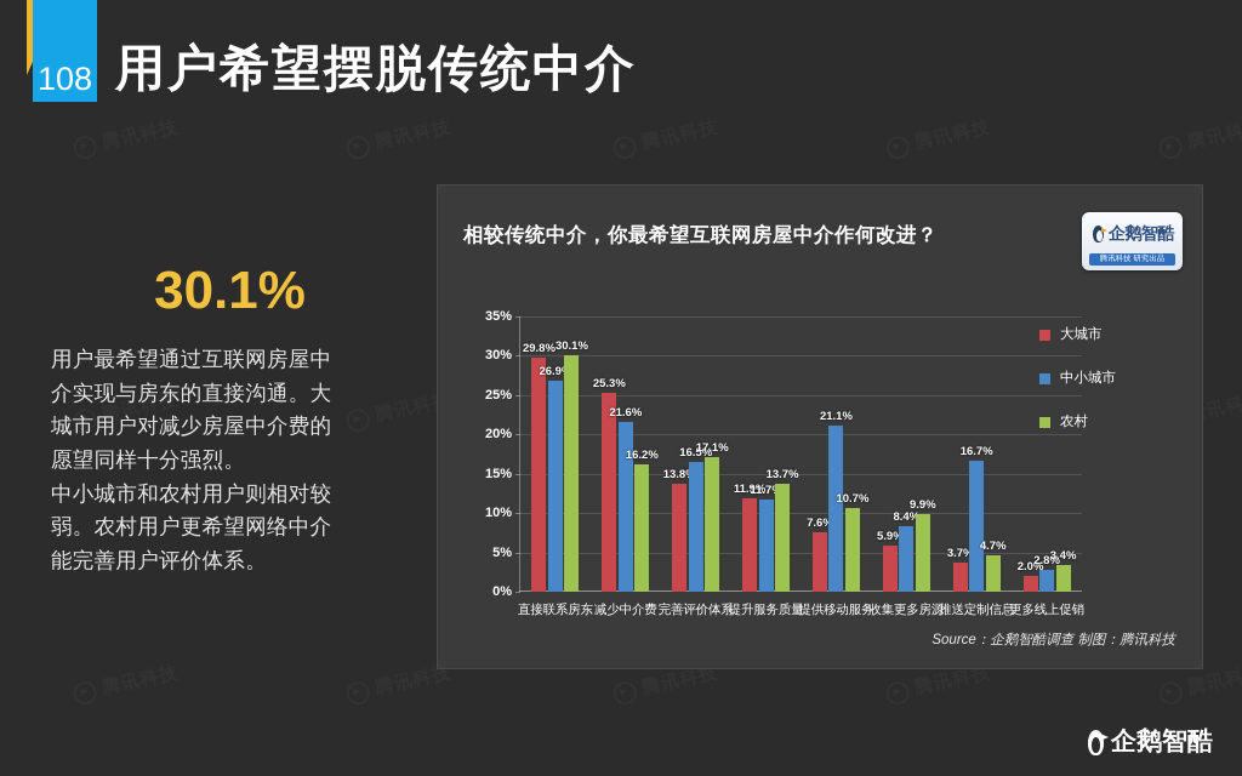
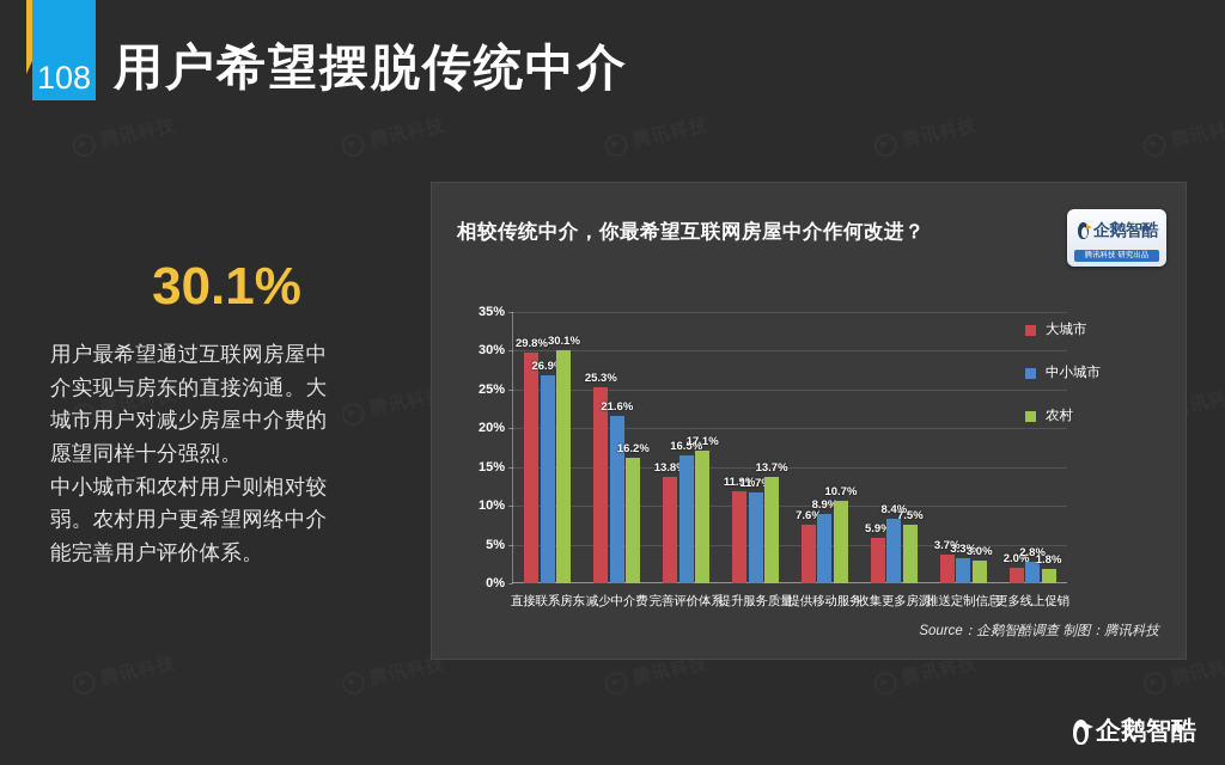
中小城市/提供移动服务: 21.1% -> 8.9%
农村/收集更多房源: 9.9% -> 7.5%
中小城市/推送定制信息: 16.7% -> 3.3%
农村/推送定制信息: 4.7% -> 3.0%
农村/更多线上促销: 3.4% -> 1.8%
